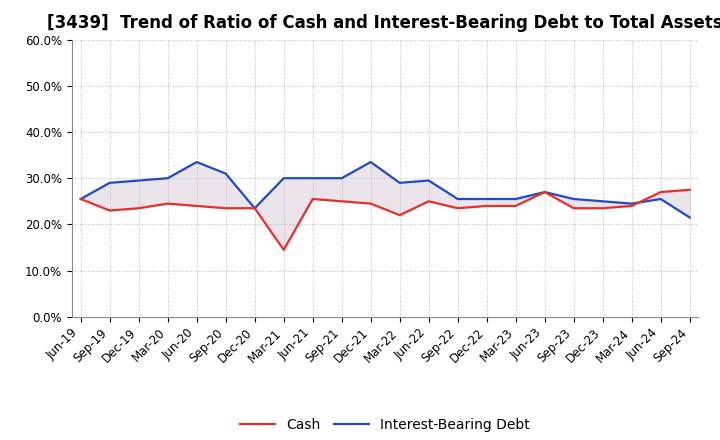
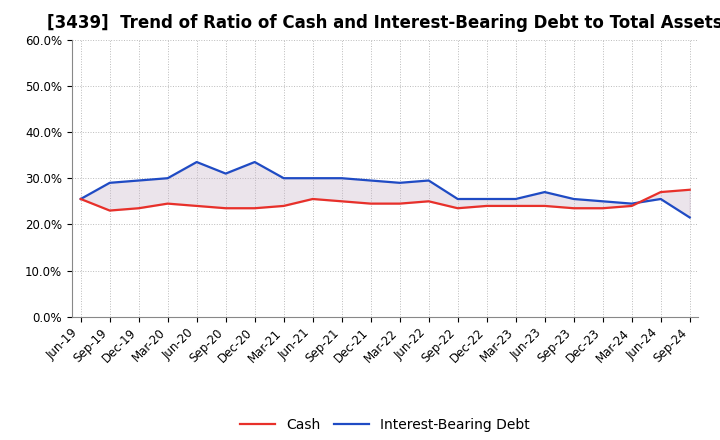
Interest-Bearing Debt/Dec-20: 23.5% -> 33.5%
Cash/Mar-21: 14.5% -> 24.0%
Interest-Bearing Debt/Dec-21: 33.5% -> 29.5%
Cash/Mar-22: 22.0% -> 24.5%
Cash/Jun-23: 27.0% -> 24.0%
